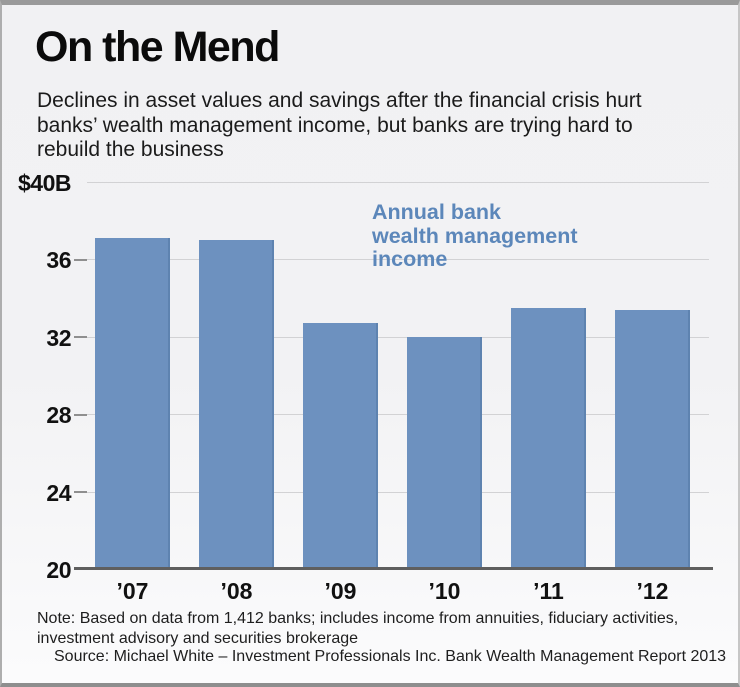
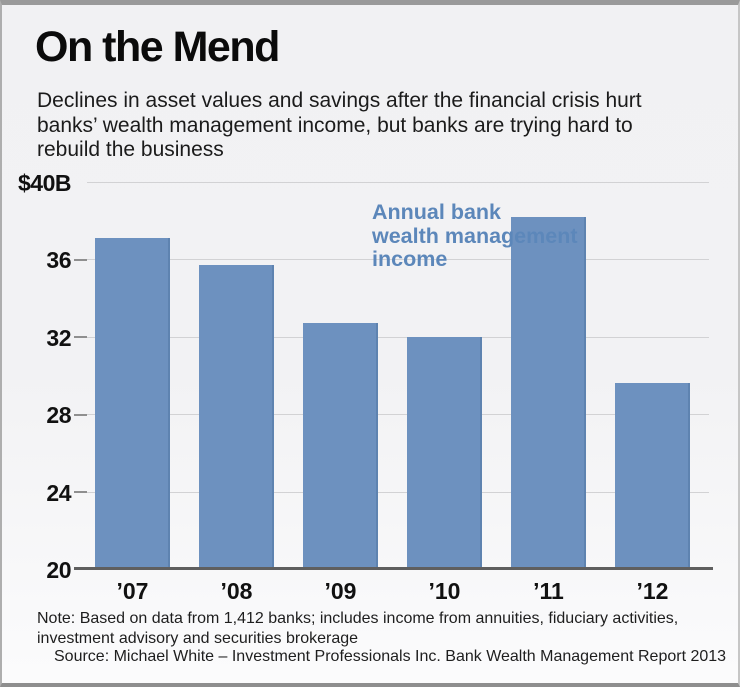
’08: $37.0B -> $35.7B
’11: $33.5B -> $38.2B
’12: $33.4B -> $29.6B
